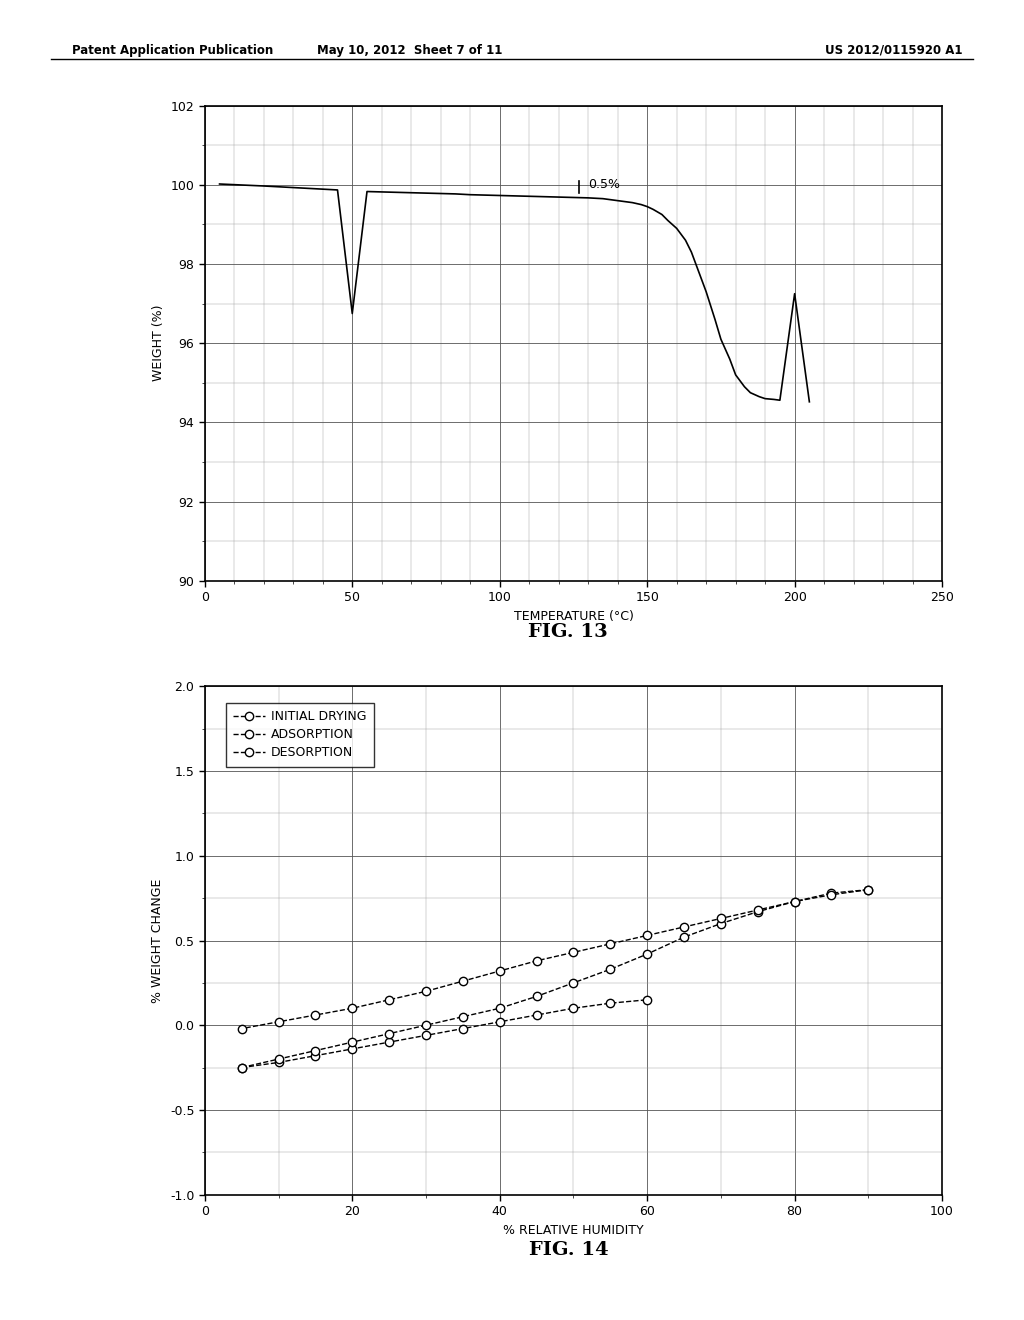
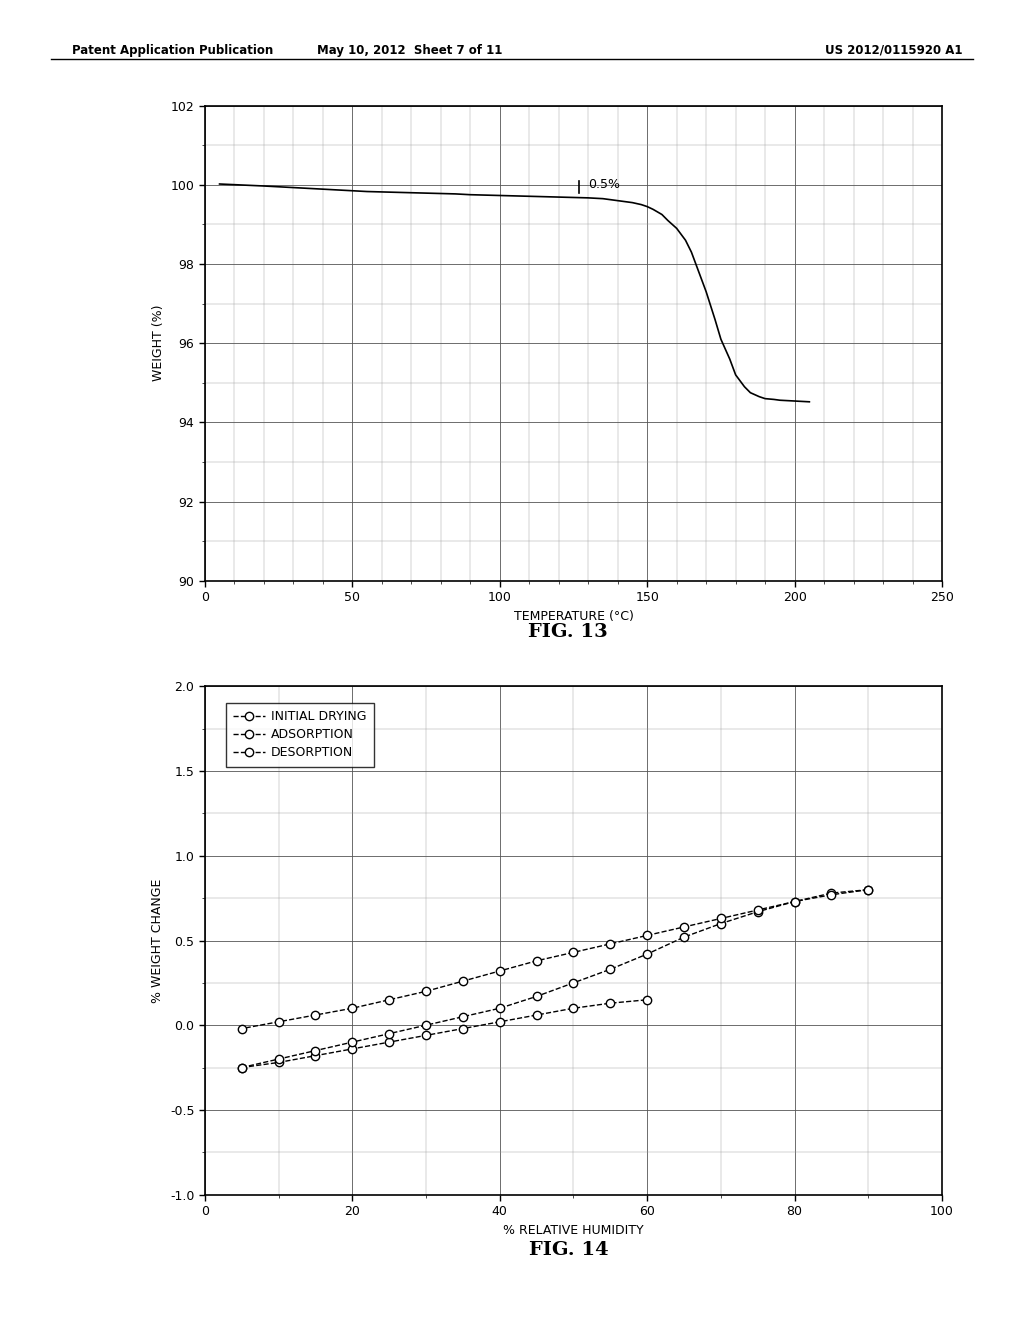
50: 96.75 -> 99.85
200: 97.25 -> 94.54
